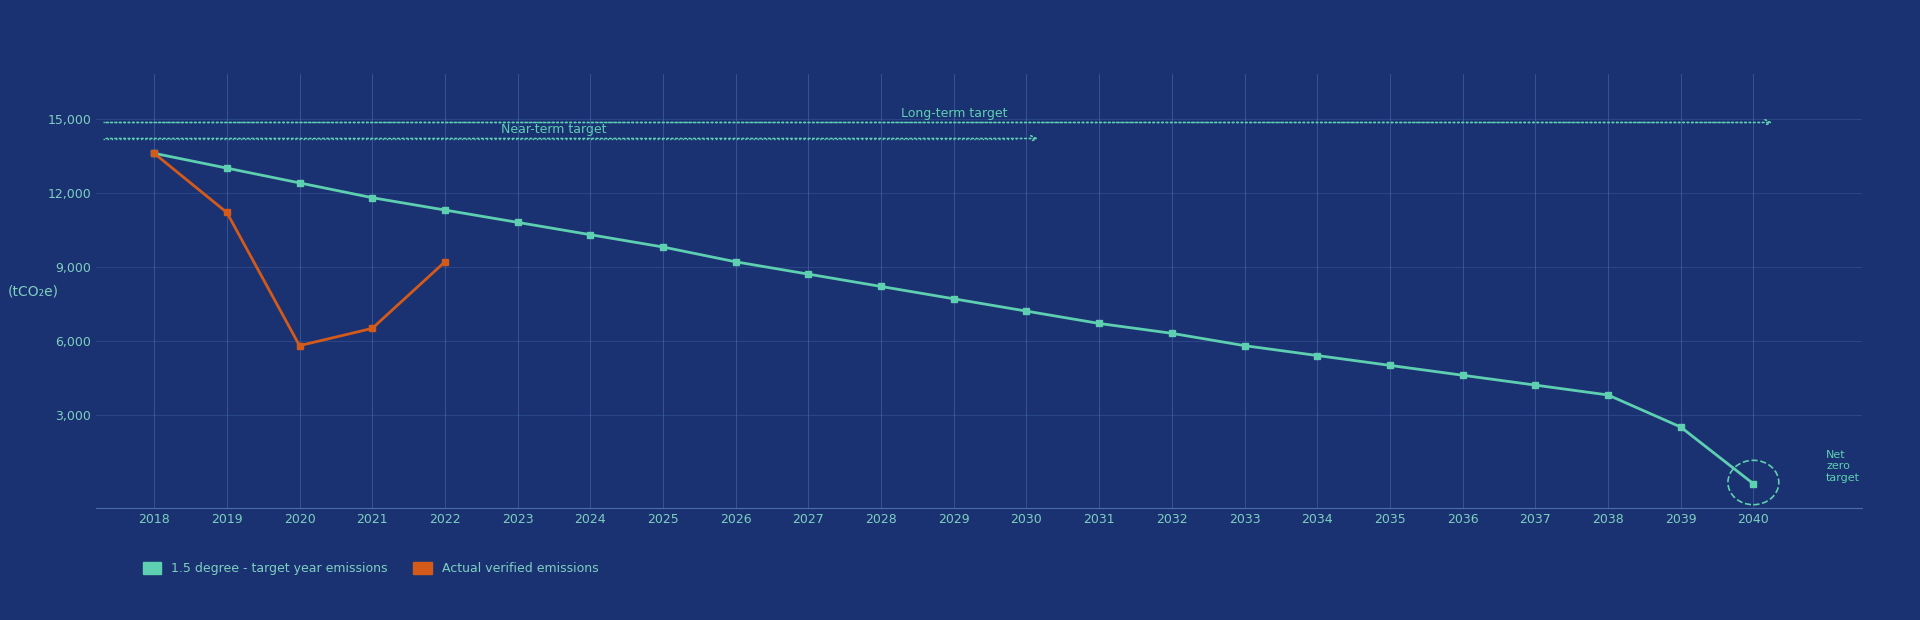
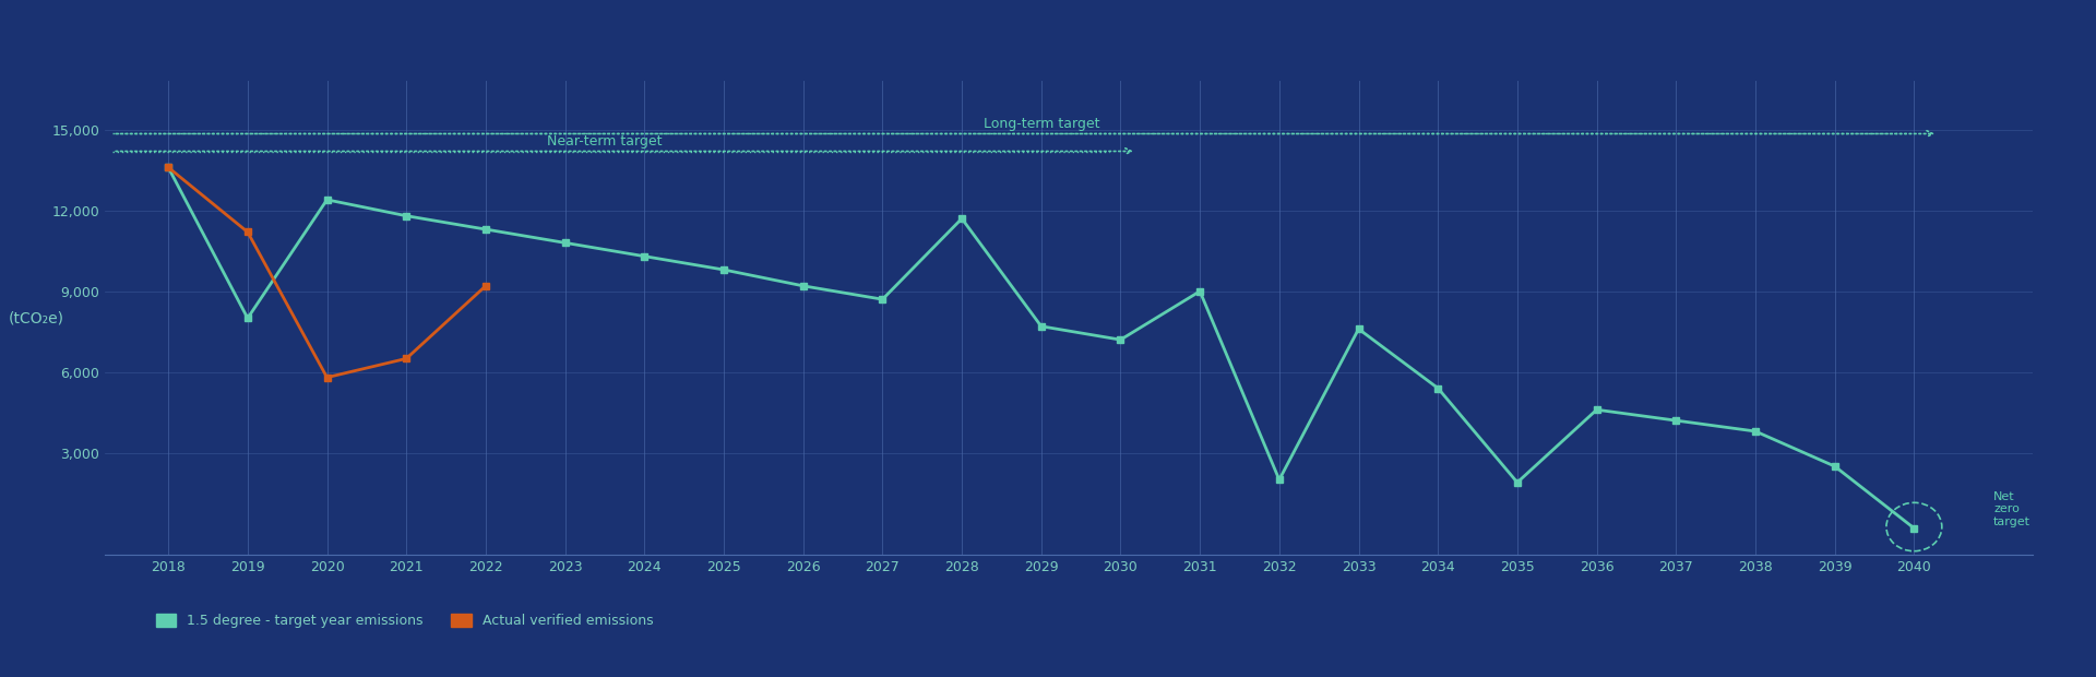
1.5 degree - target year emissions/2019: 13,000 -> 8,000
1.5 degree - target year emissions/2028: 8,200 -> 11,700
1.5 degree - target year emissions/2031: 6,700 -> 9,000
1.5 degree - target year emissions/2032: 6,300 -> 2,000
1.5 degree - target year emissions/2033: 5,800 -> 7,600
1.5 degree - target year emissions/2035: 5,000 -> 1,900
